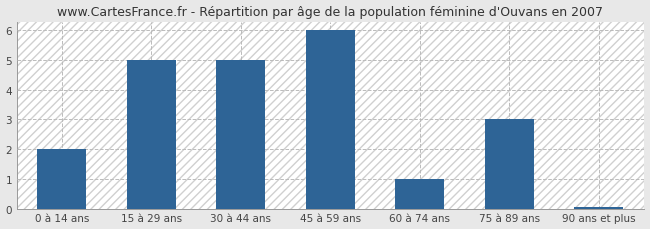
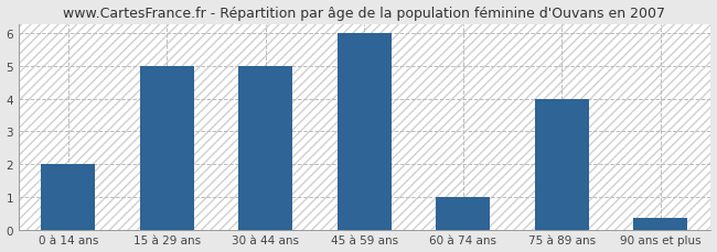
75 à 89 ans: 3.00 -> 4.00
90 ans et plus: 0.05 -> 0.35
